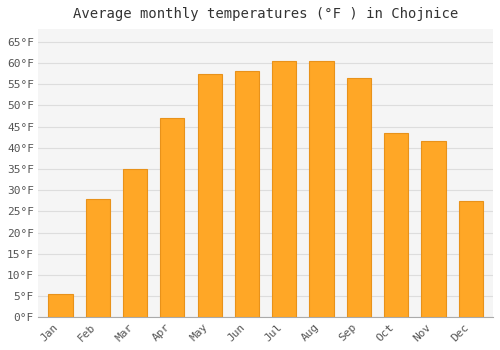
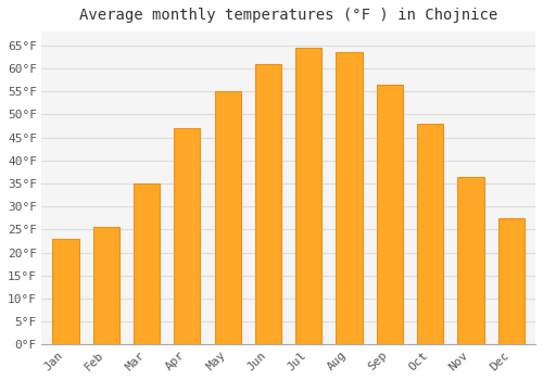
Jan: 5.5°F -> 23.0°F
Feb: 28.0°F -> 25.5°F
May: 57.5°F -> 55.0°F
Jun: 58.0°F -> 61.0°F
Jul: 60.5°F -> 64.5°F
Aug: 60.5°F -> 63.5°F
Oct: 43.5°F -> 48.0°F
Nov: 41.5°F -> 36.5°F
